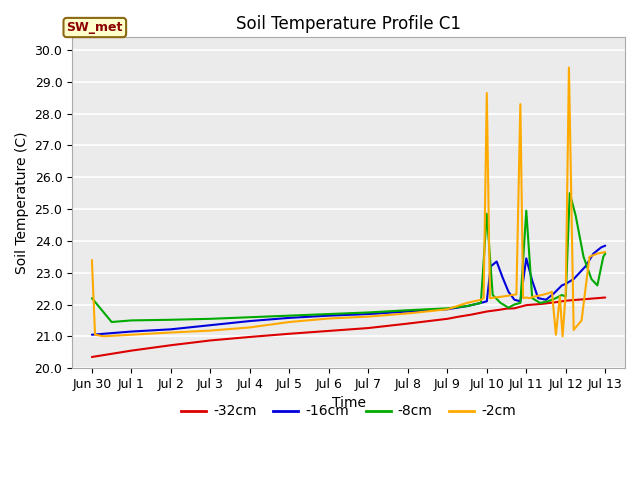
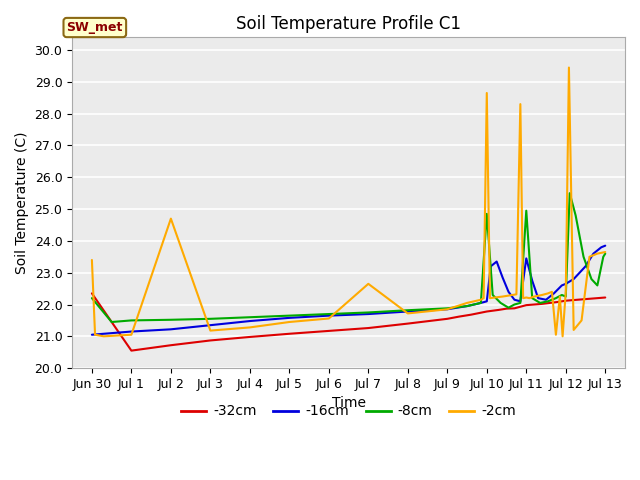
-32cm/Jun 30: 20.35 -> 22.35
-2cm/Jul 2: 21.12 -> 24.70
-2cm/Jul 7: 21.62 -> 22.65
